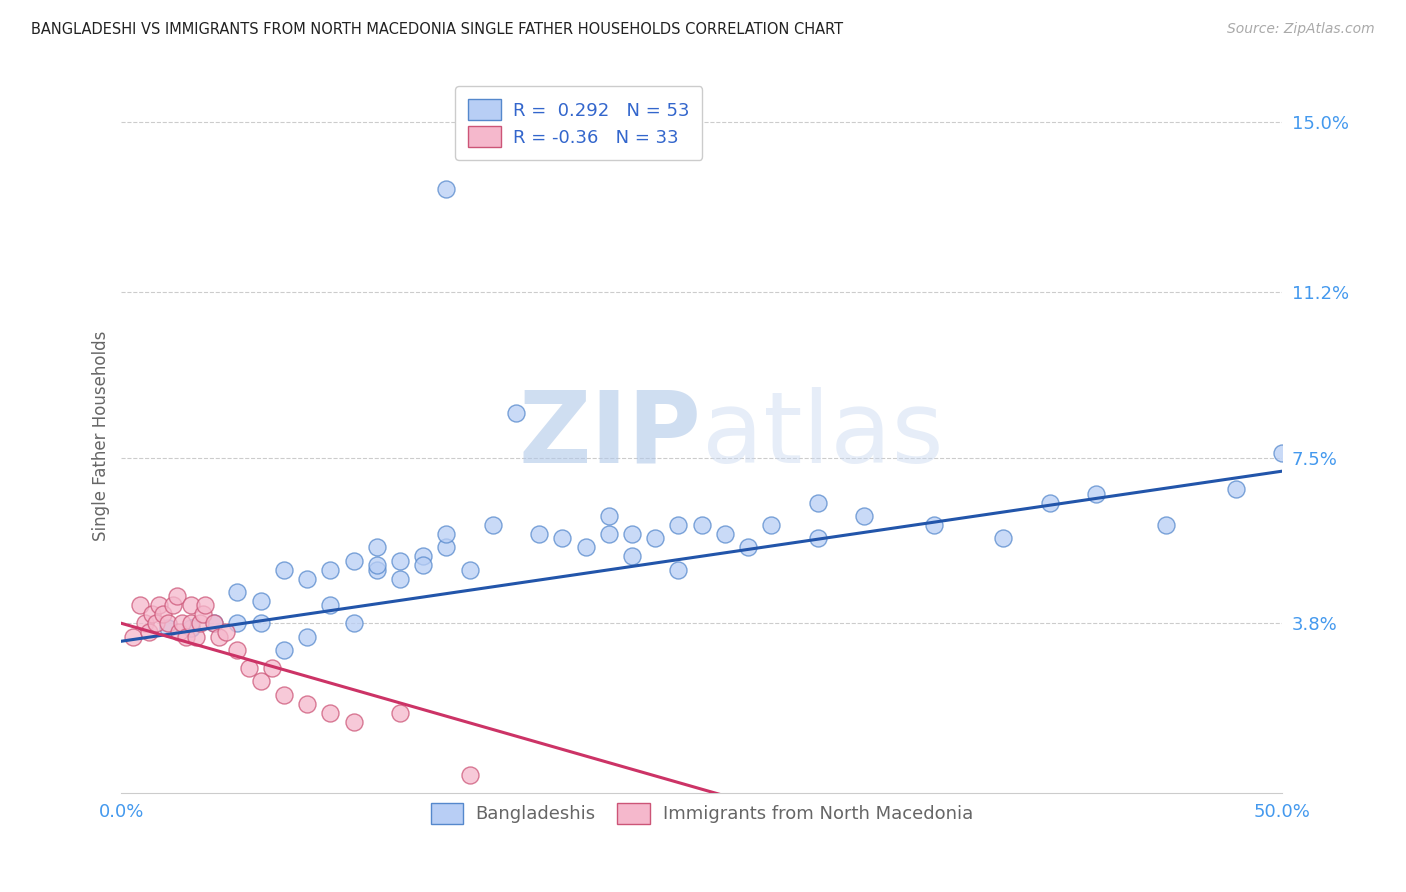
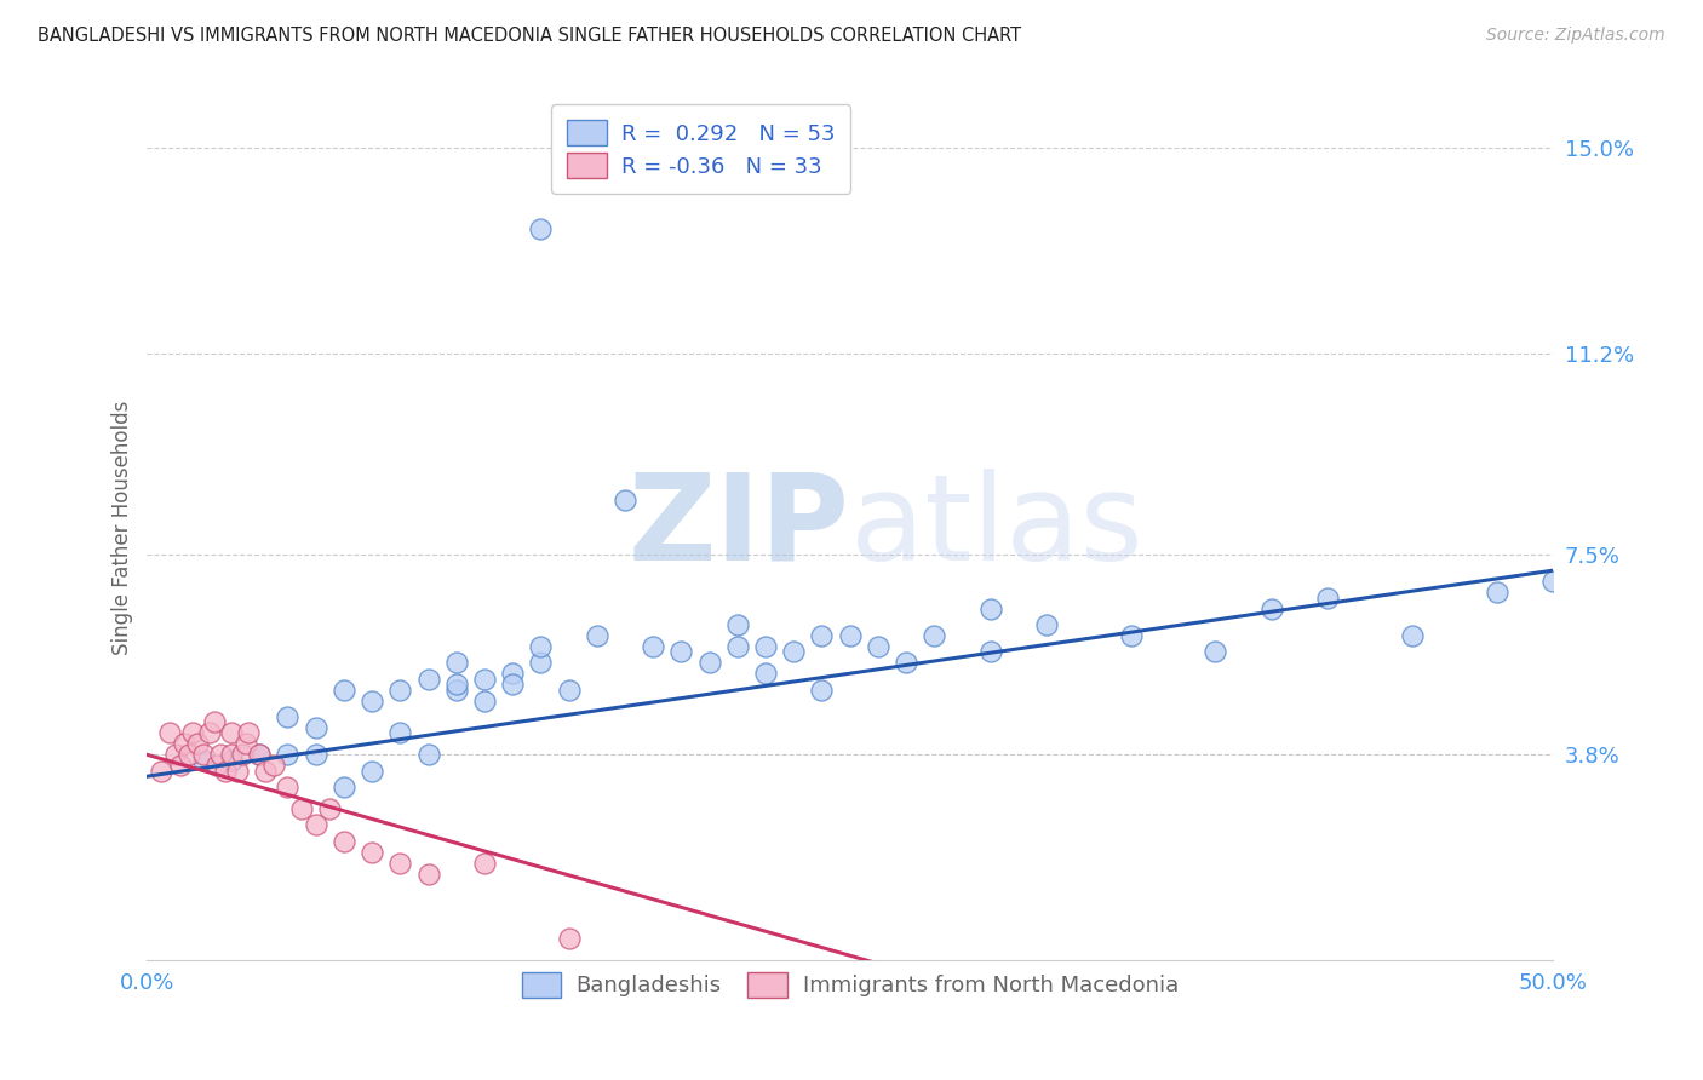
Bangladeshis/50.0%: 7.6% -> 7.0%
